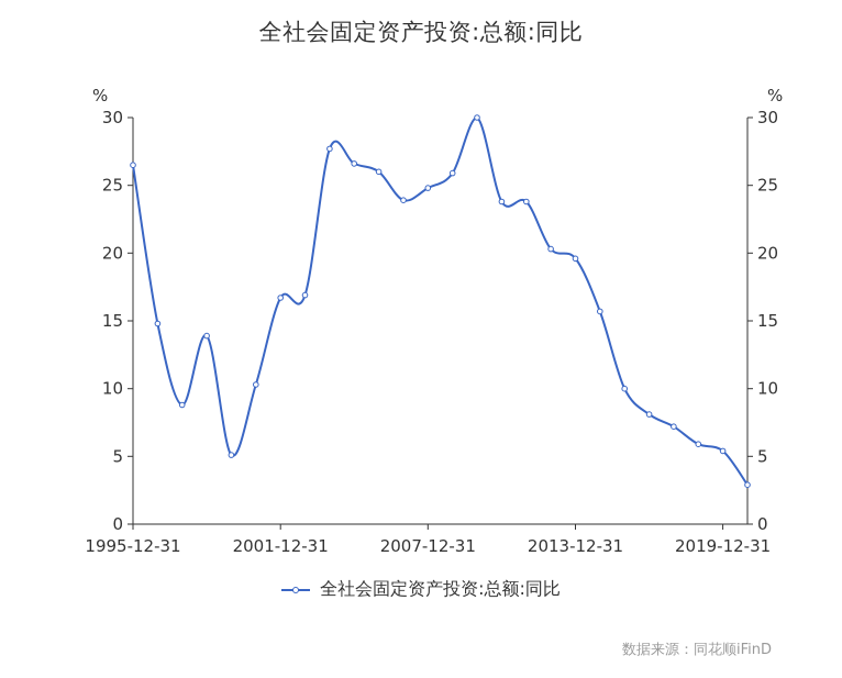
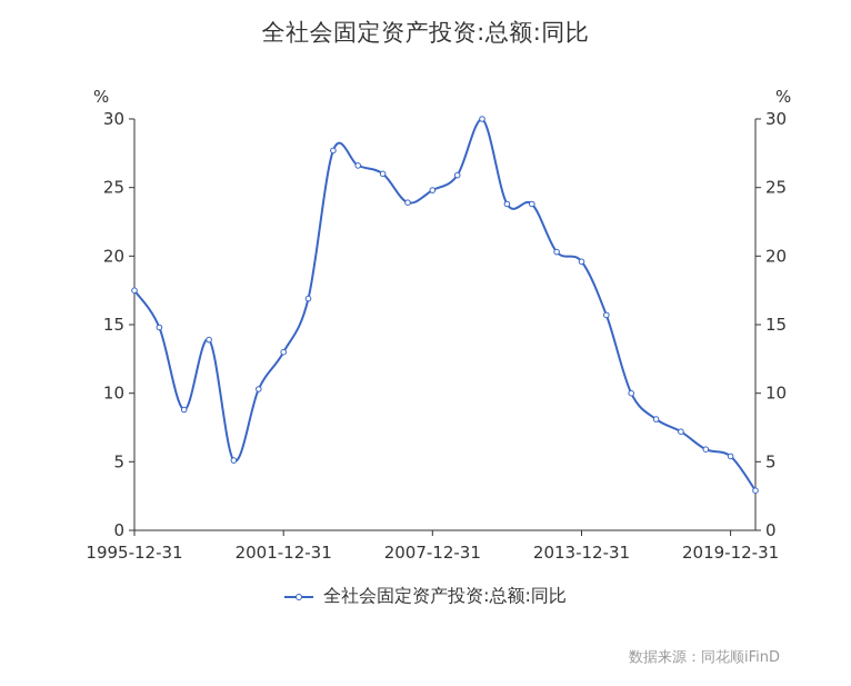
1995-12-31: 26.5 -> 17.5
2001-12-31: 16.7 -> 13.0
